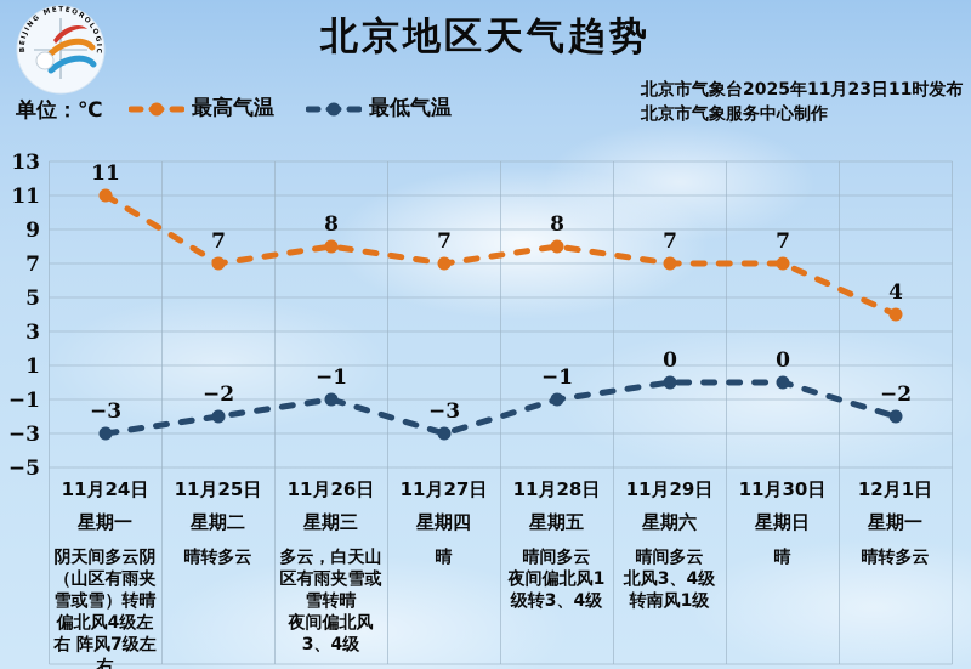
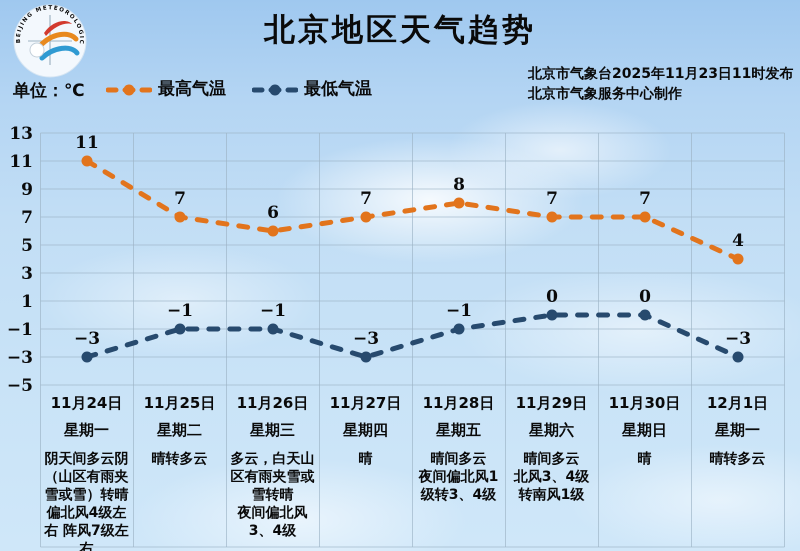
最低气温/11月25日: −2 -> −1
最高气温/11月26日: 8 -> 6
最低气温/12月1日: −2 -> −3
